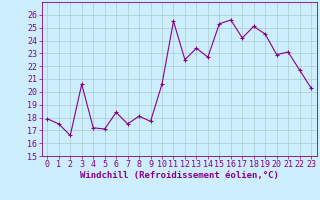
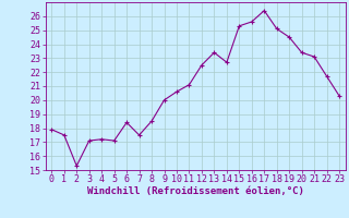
2: 16.6 -> 15.3
3: 20.6 -> 17.1
8: 18.1 -> 18.5
9: 17.7 -> 20.0
11: 25.5 -> 21.1
17: 24.2 -> 26.4
20: 22.9 -> 23.4
